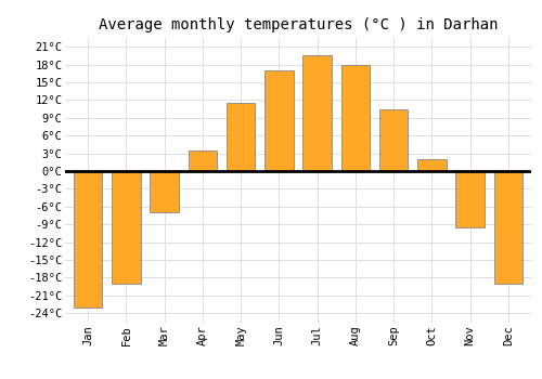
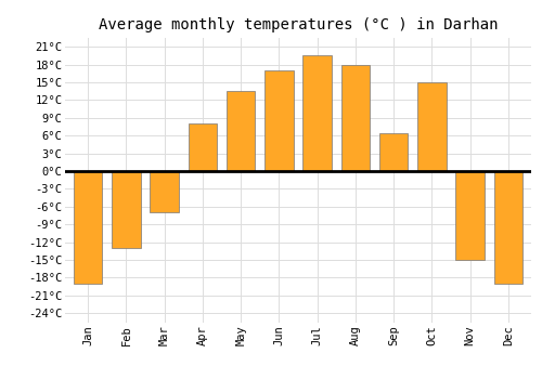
Jan: -23.0°C -> -19.0°C
Feb: -19.0°C -> -13.0°C
Apr: 3.5°C -> 8.0°C
May: 11.5°C -> 13.6°C
Sep: 10.5°C -> 6.4°C
Oct: 2.0°C -> 15.0°C
Nov: -9.5°C -> -15.0°C
